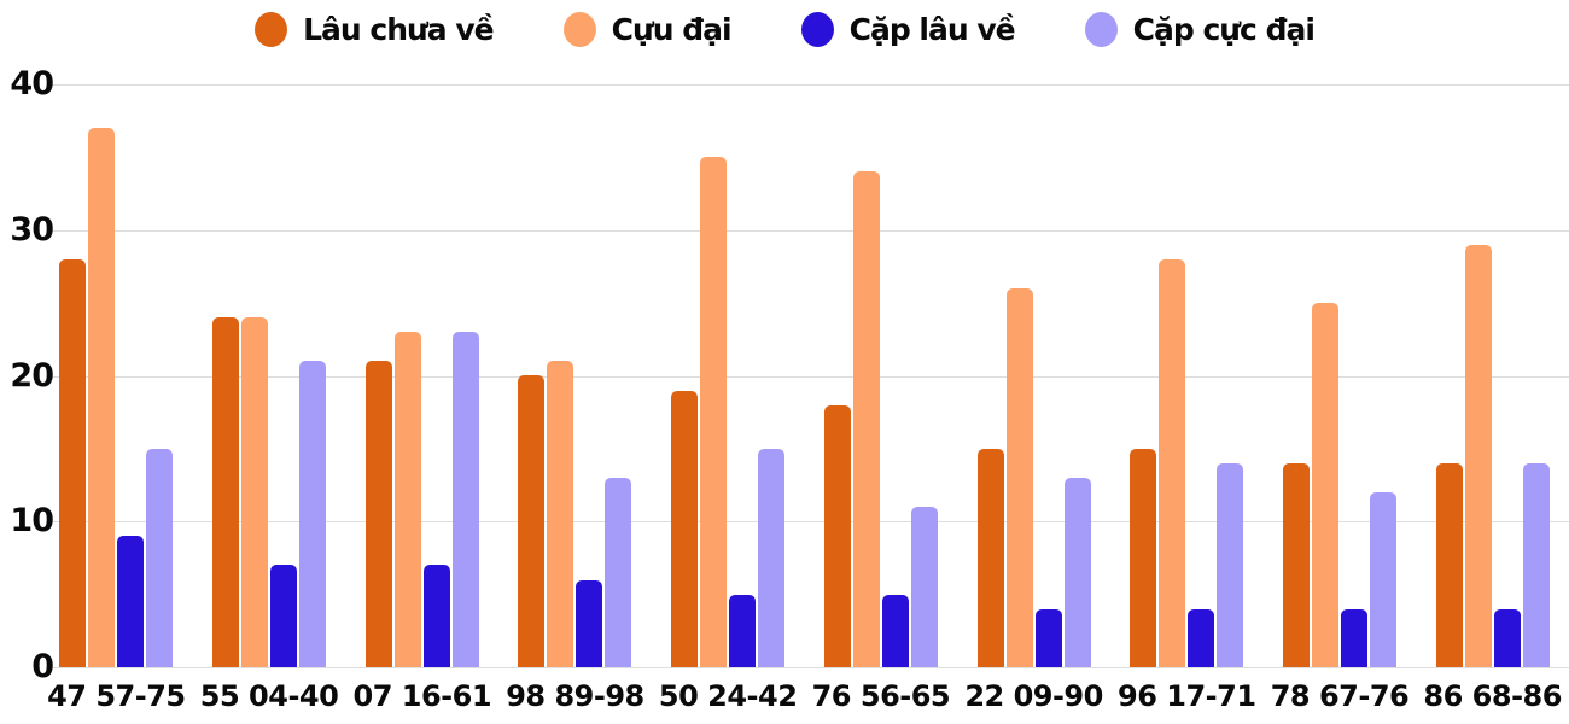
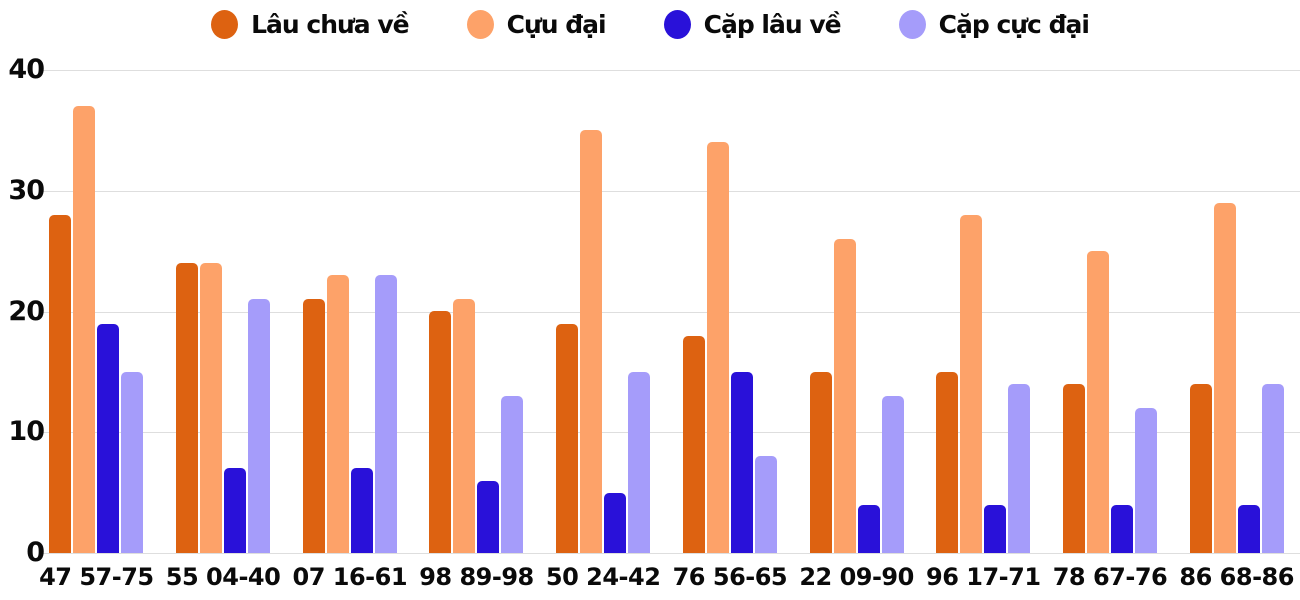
Cặp lâu về/47 57-75: 9 -> 19
Cặp lâu về/76 56-65: 5 -> 15
Cặp cực đại/76 56-65: 11 -> 8
